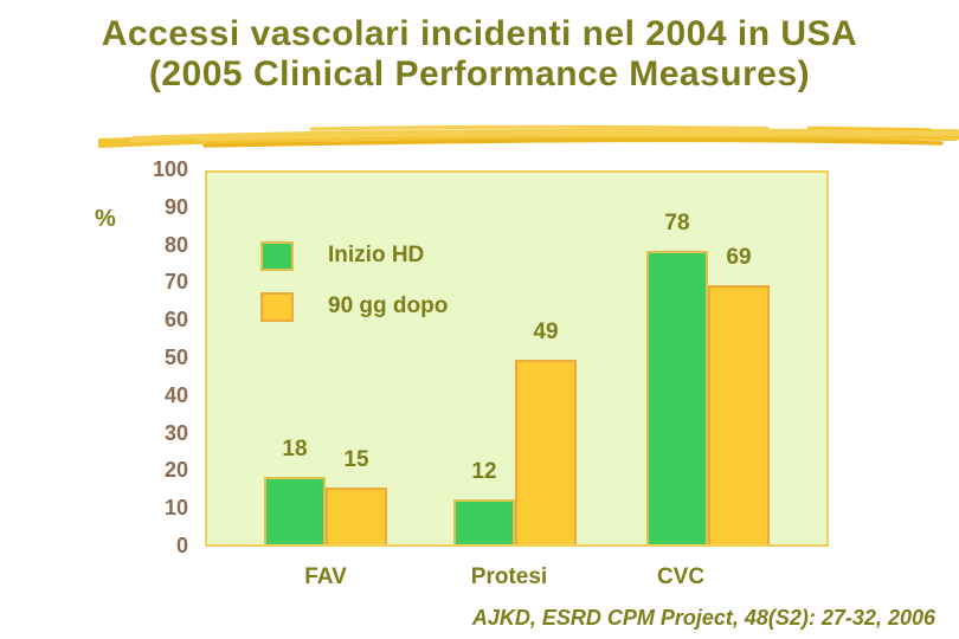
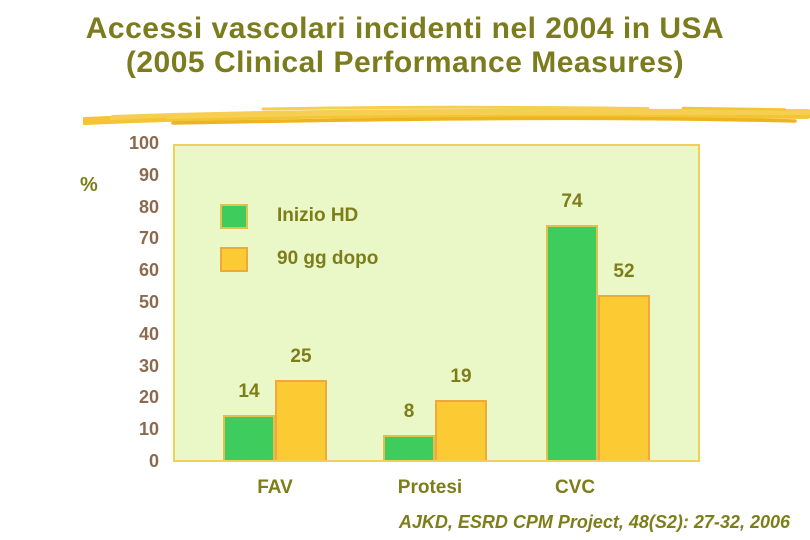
Inizio HD/FAV: 18 -> 14
90 gg dopo/FAV: 15 -> 25
Inizio HD/Protesi: 12 -> 8
90 gg dopo/Protesi: 49 -> 19
Inizio HD/CVC: 78 -> 74
90 gg dopo/CVC: 69 -> 52
